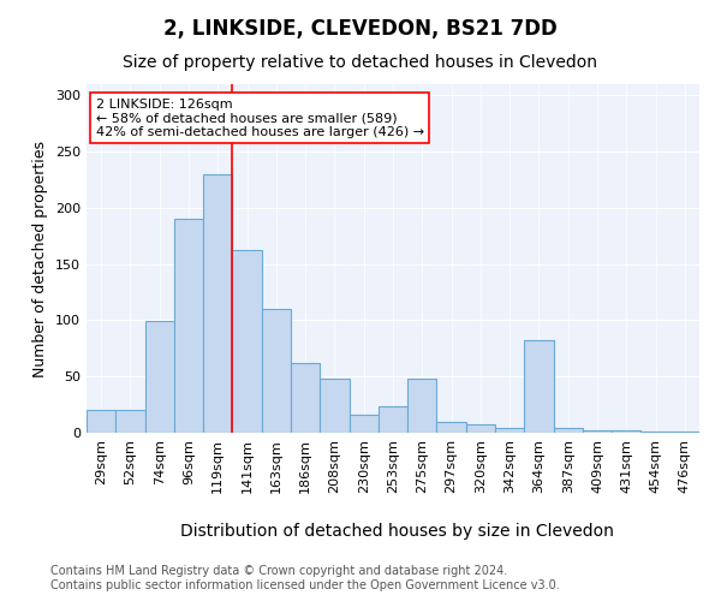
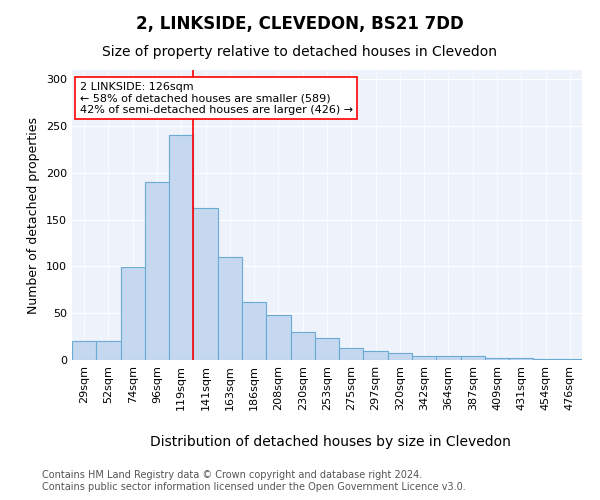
119sqm: 230 -> 241
230sqm: 16 -> 30
275sqm: 48 -> 13
364sqm: 82 -> 4
